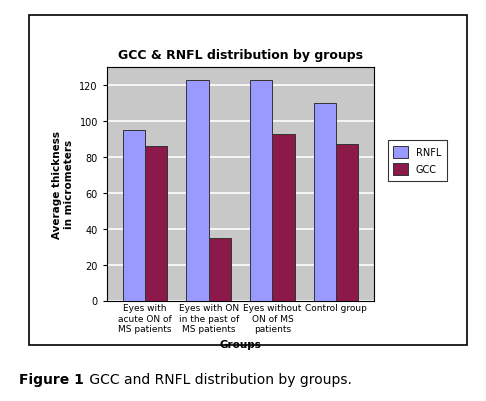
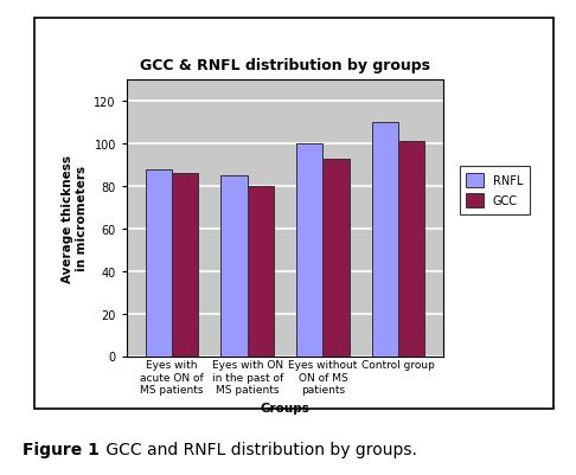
RNFL/Eyes with acute ON of MS patients: 95 -> 88
RNFL/Eyes with ON in the past of MS patients: 123 -> 85
GCC/Eyes with ON in the past of MS patients: 35 -> 80
RNFL/Eyes without ON of MS patients: 123 -> 100
GCC/Control group: 87 -> 101
